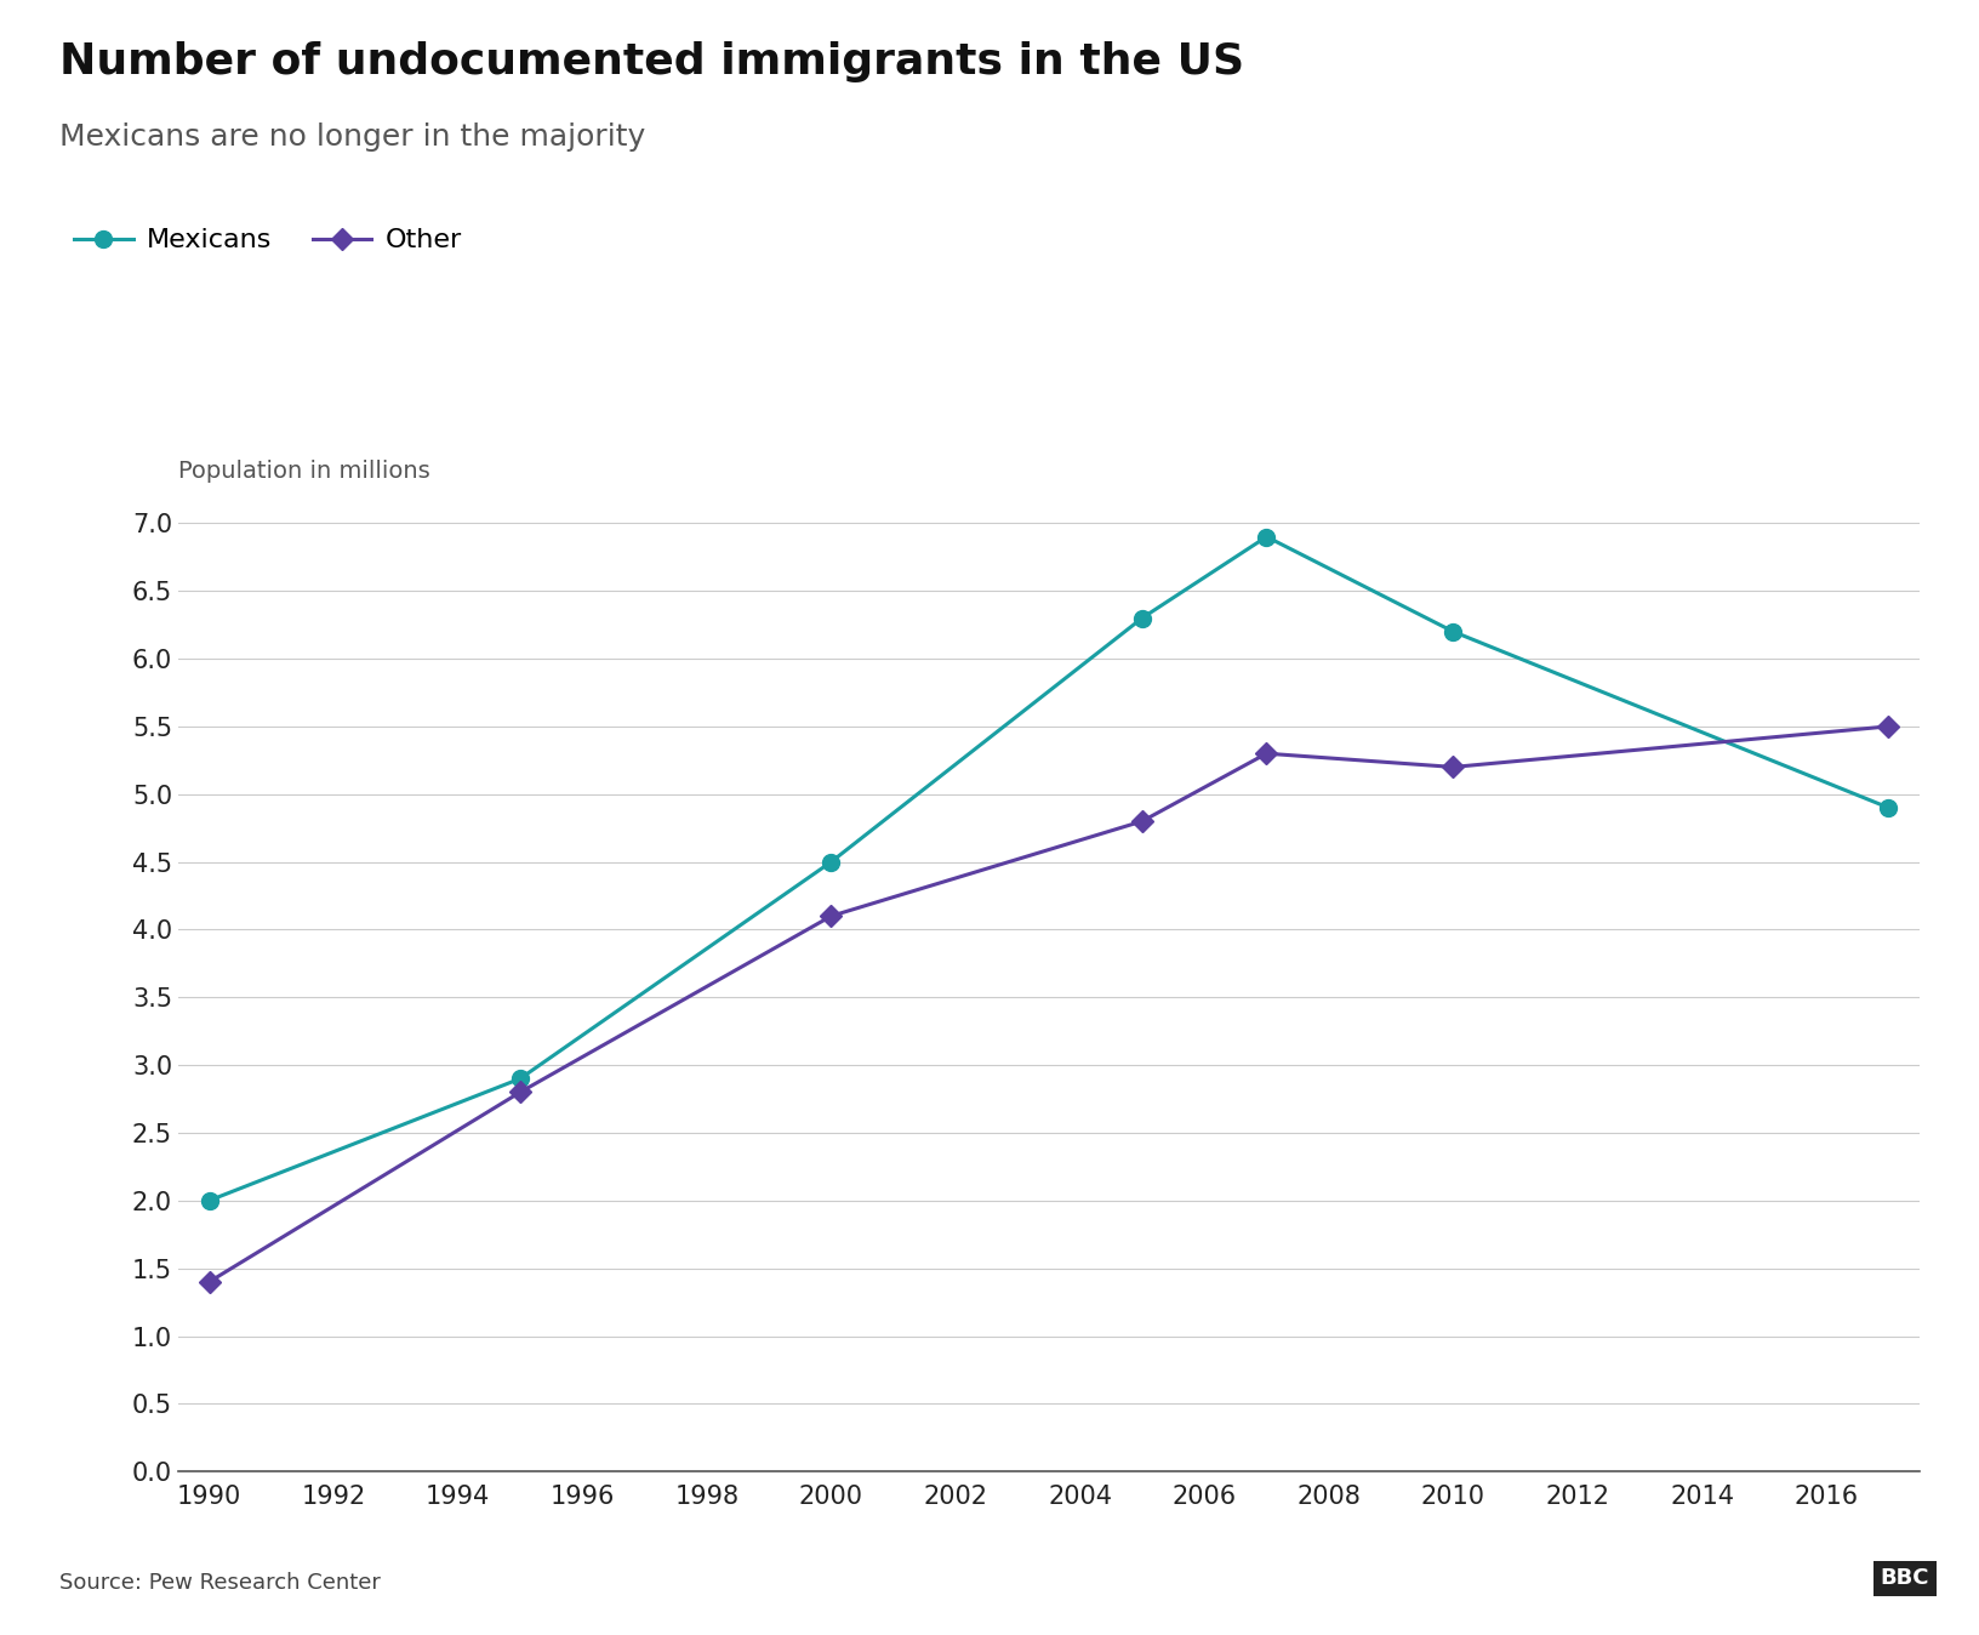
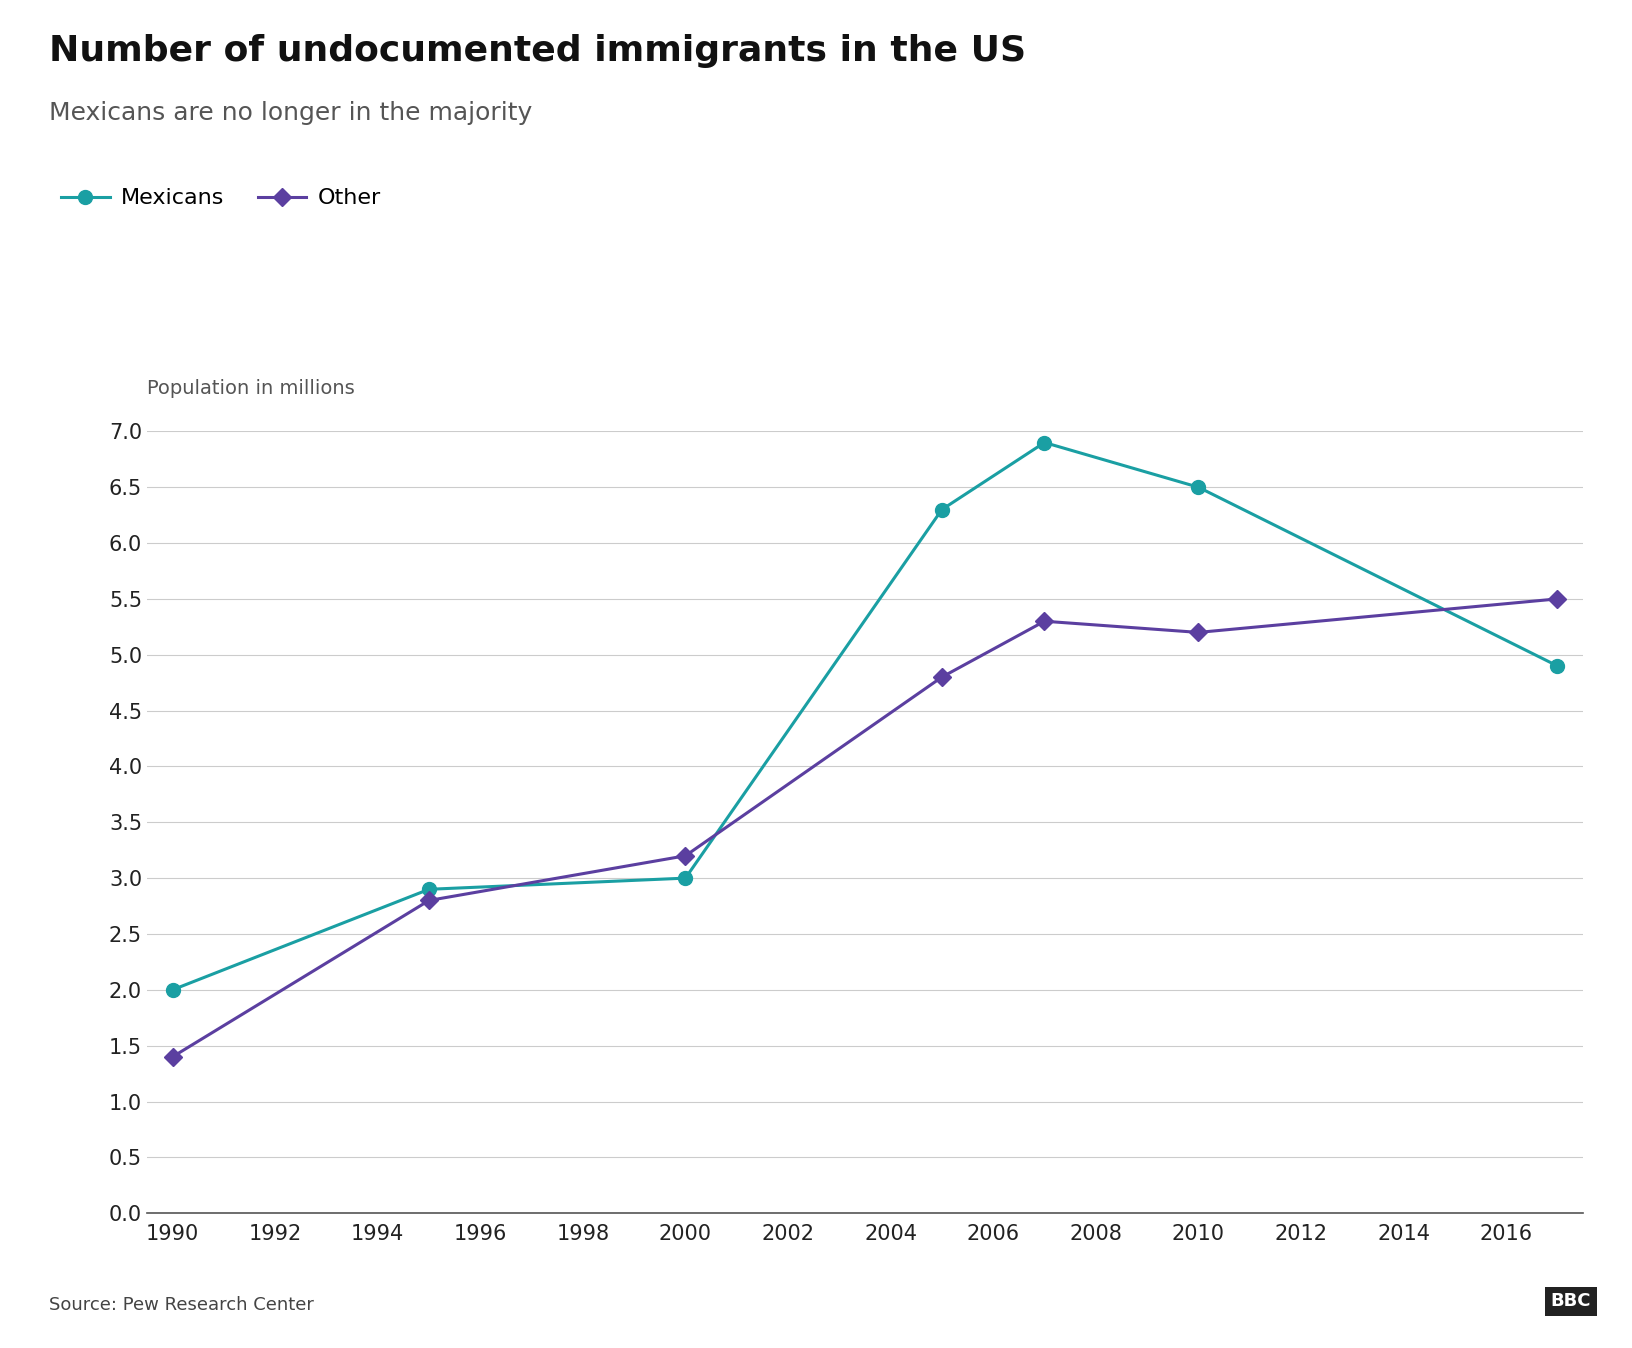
Mexicans/2000: 4.5 -> 3.0
Other/2000: 4.1 -> 3.2
Mexicans/2010: 6.2 -> 6.5
